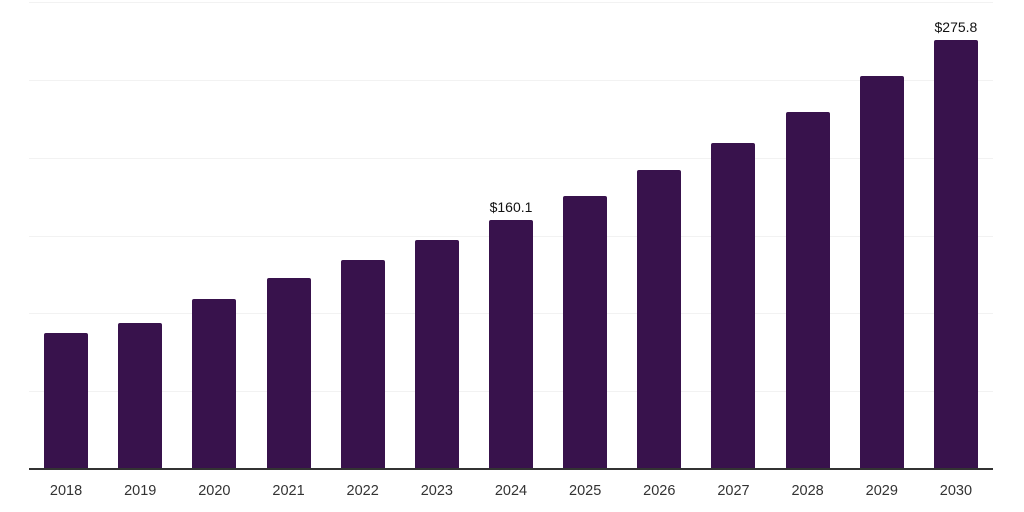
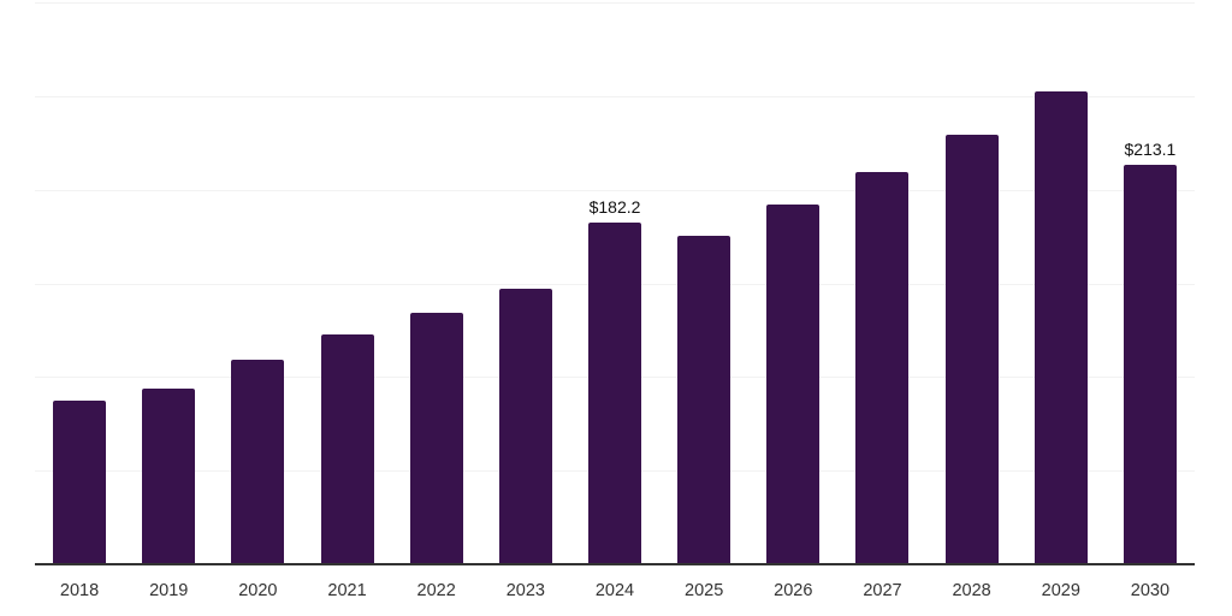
2024: $160.1 -> $182.2
2030: $275.8 -> $213.1
